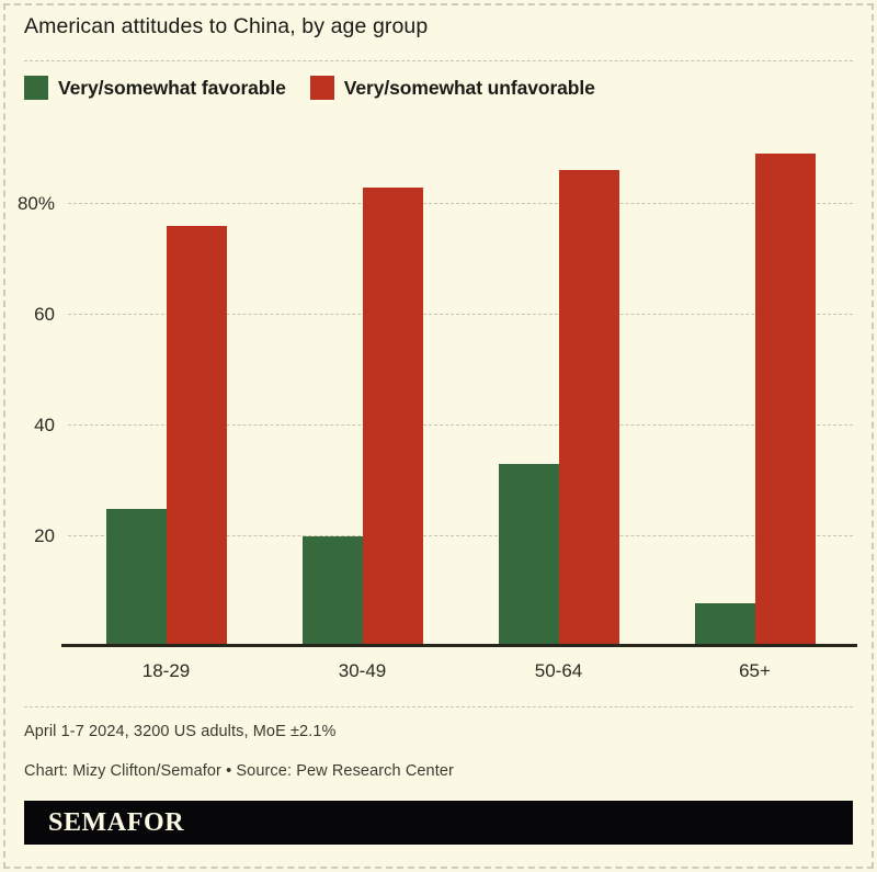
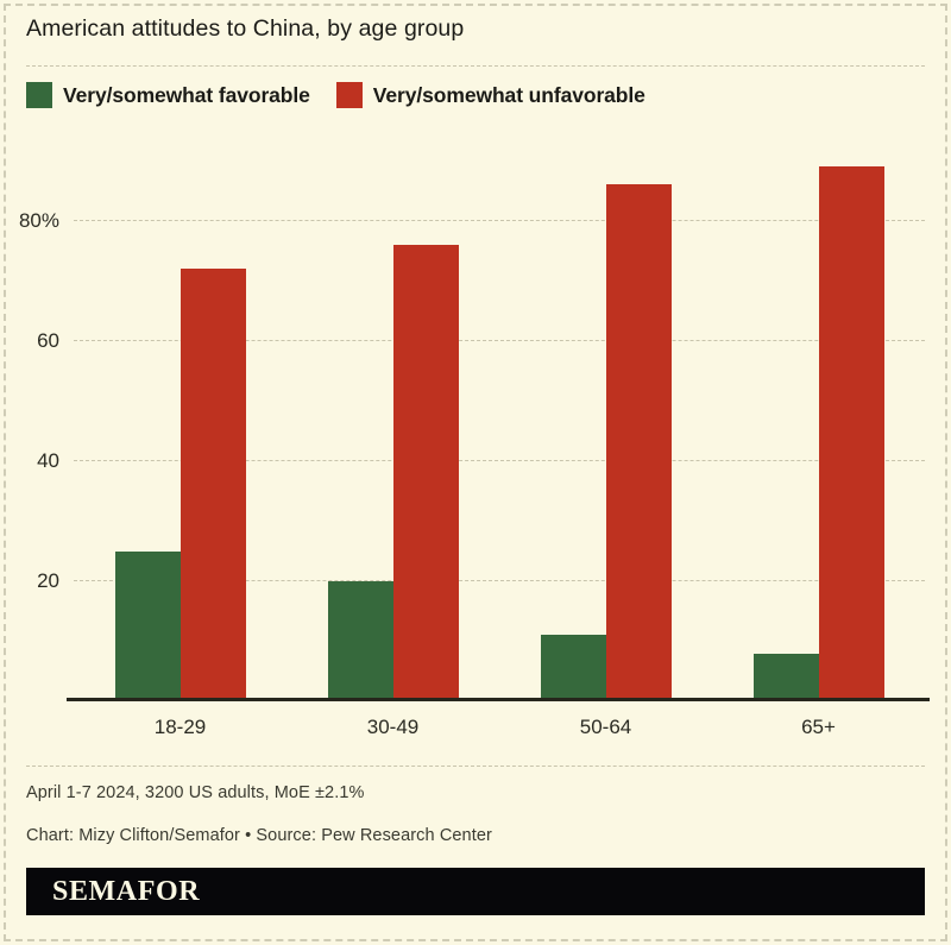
Very/somewhat unfavorable/18-29: 76% -> 72%
Very/somewhat unfavorable/30-49: 83% -> 76%
Very/somewhat favorable/50-64: 33% -> 11%
